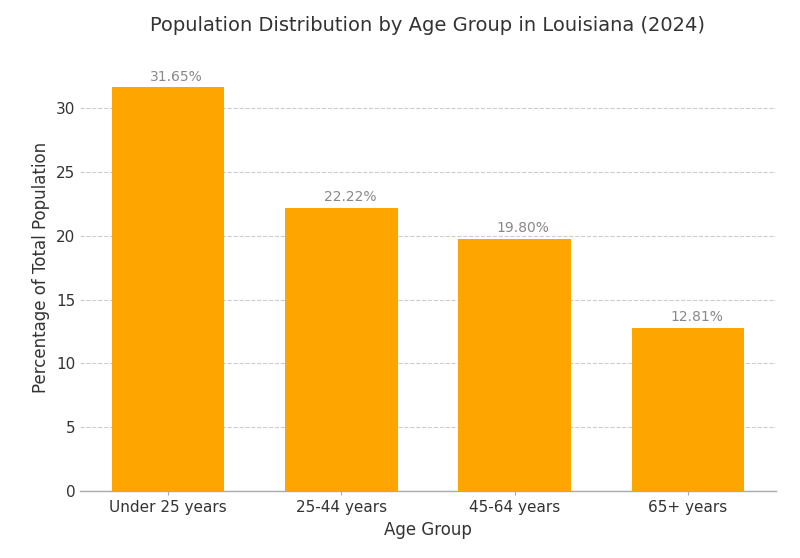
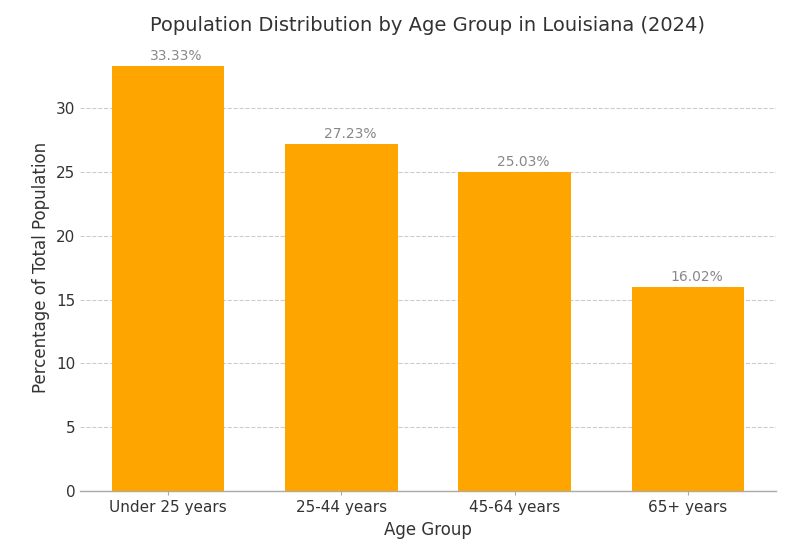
Under 25 years: 31.65% -> 33.33%
25-44 years: 22.22% -> 27.23%
45-64 years: 19.80% -> 25.03%
65+ years: 12.81% -> 16.02%
